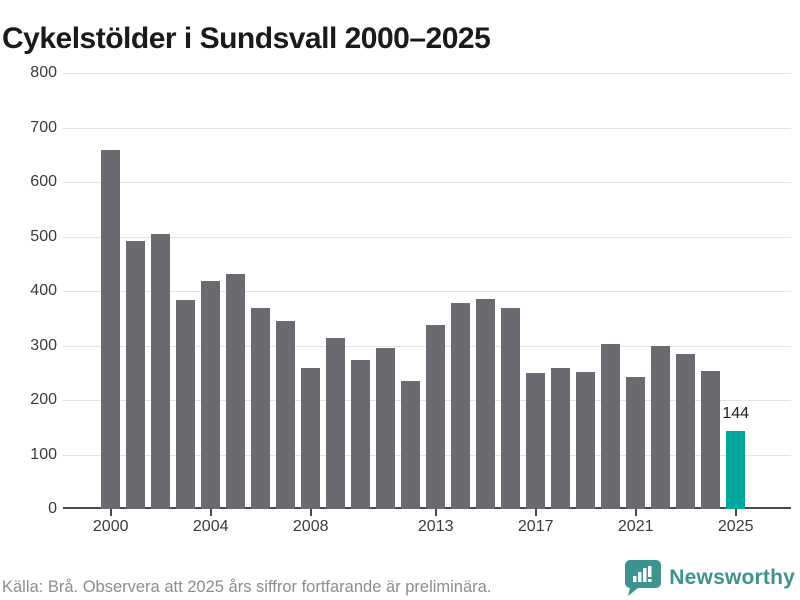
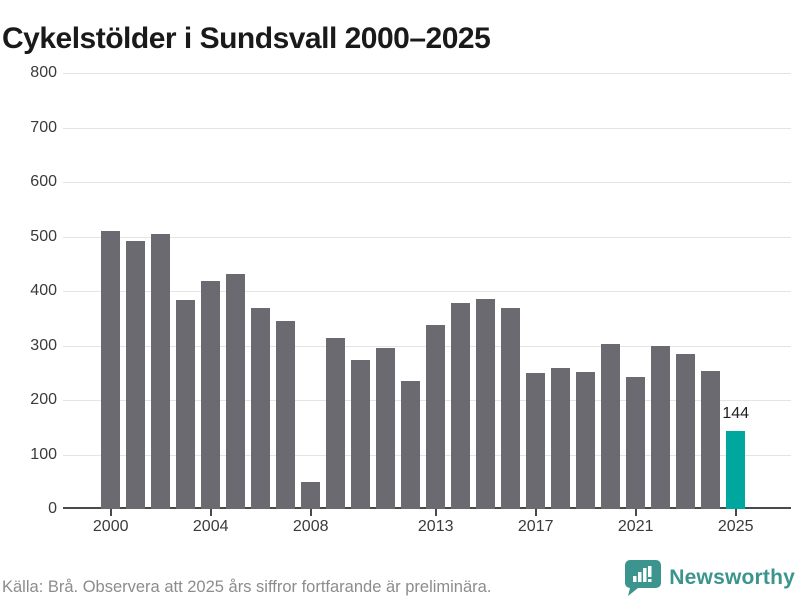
2000: 660 -> 510
2008: 260 -> 50
